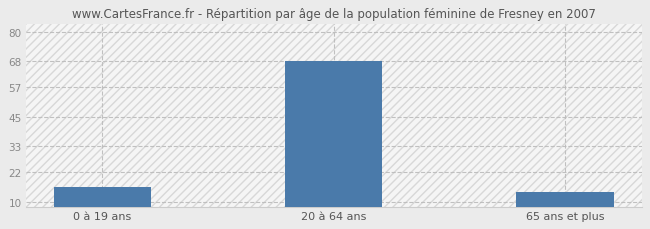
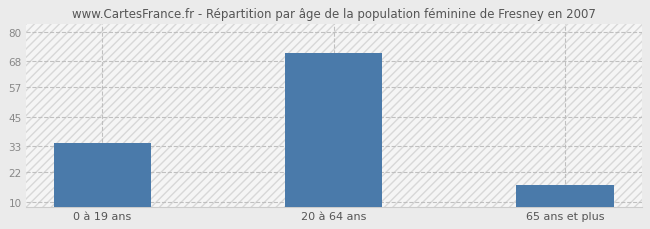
0 à 19 ans: 16 -> 34
20 à 64 ans: 68 -> 71
65 ans et plus: 14 -> 17
